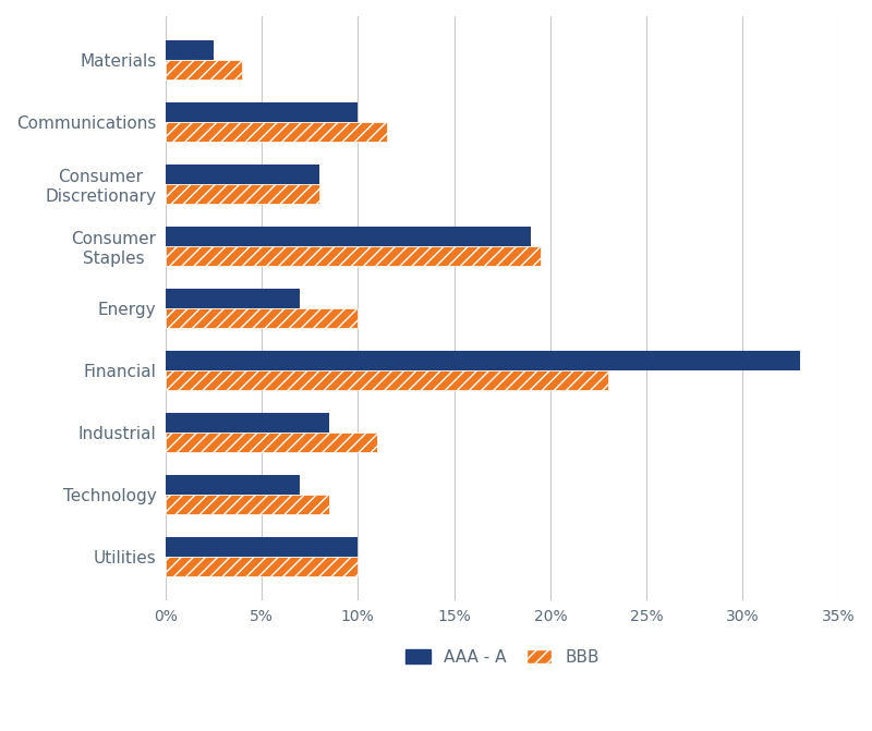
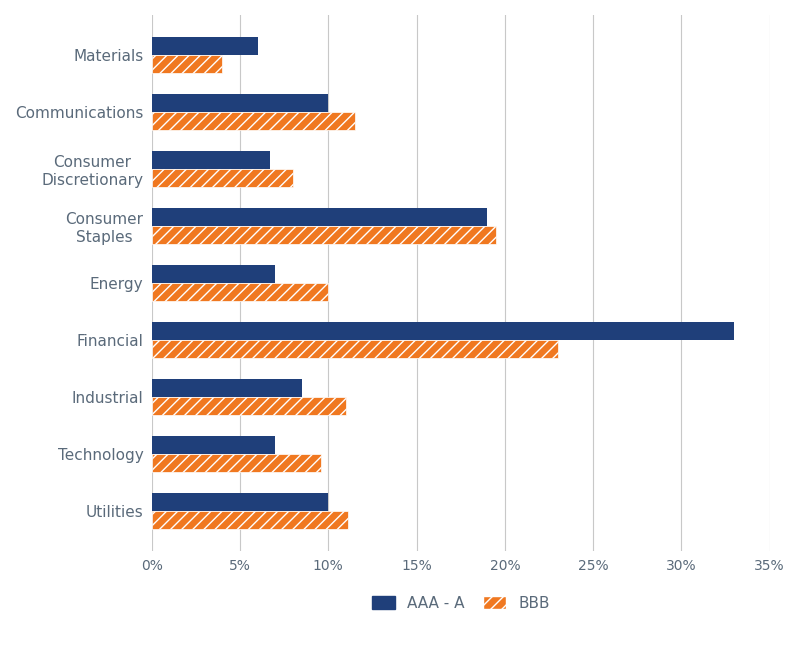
AAA - A/Materials: 2.5% -> 6.0%
AAA - A/Consumer Discretionary: 8.0% -> 6.7%
BBB/Technology: 8.5% -> 9.6%
BBB/Utilities: 10.0% -> 11.1%
